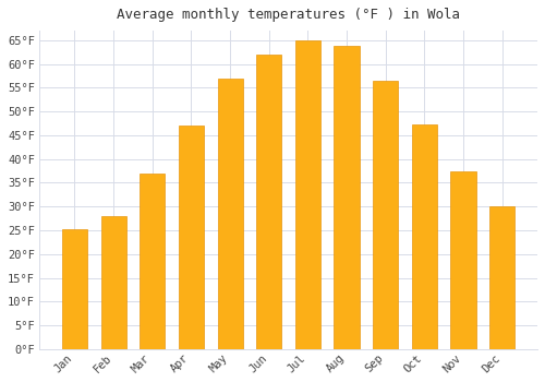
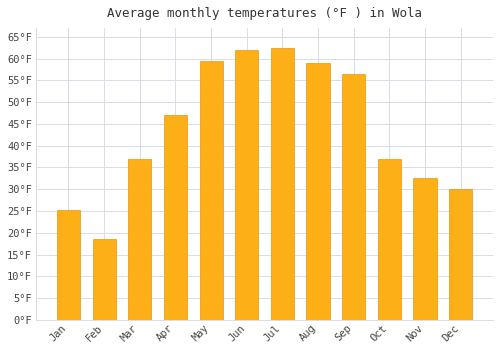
Feb: 28.0°F -> 18.5°F
May: 57.0°F -> 59.5°F
Jul: 65.0°F -> 62.5°F
Aug: 63.8°F -> 59.0°F
Oct: 47.3°F -> 37.0°F
Nov: 37.5°F -> 32.5°F
